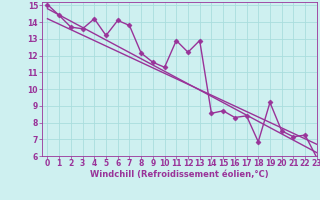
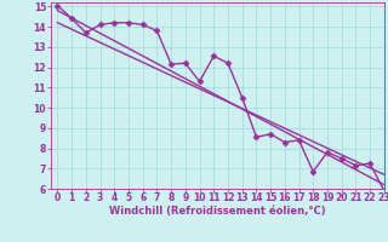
3: 13.6 -> 14.1
5: 13.2 -> 14.2
9: 11.6 -> 12.2
11: 12.9 -> 12.6
13: 12.9 -> 10.5
19: 9.2 -> 7.8
